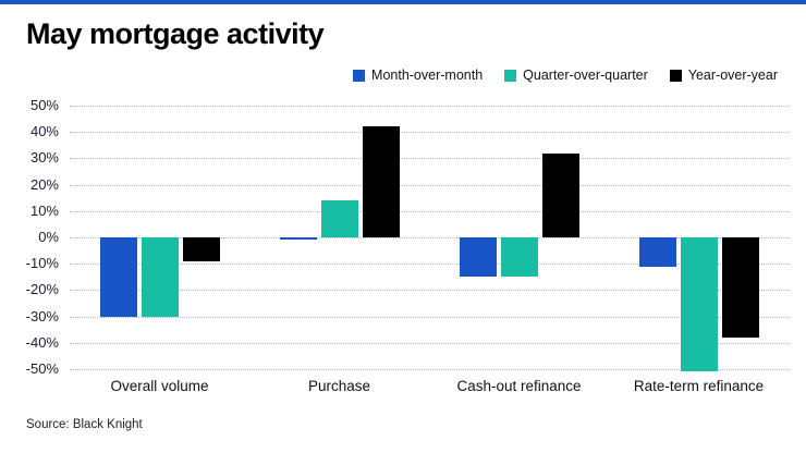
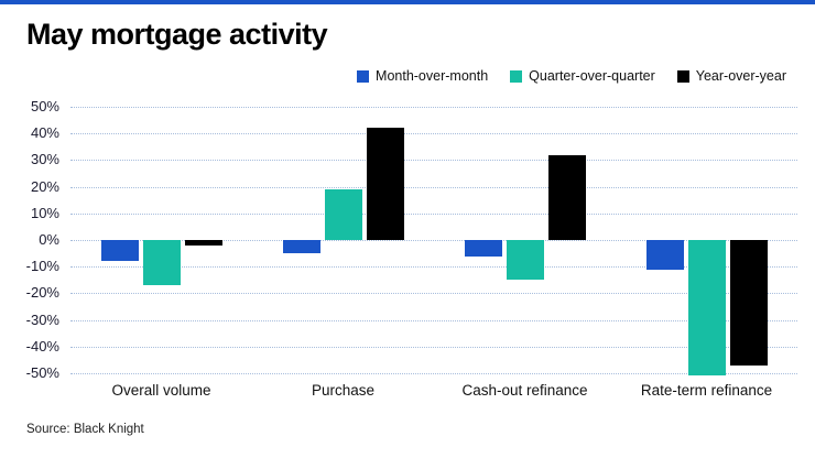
Month-over-month/Overall volume: -30% -> -8%
Quarter-over-quarter/Overall volume: -30% -> -17%
Year-over-year/Overall volume: -9% -> -2%
Month-over-month/Purchase: -1% -> -5%
Quarter-over-quarter/Purchase: 14% -> 19%
Month-over-month/Cash-out refinance: -15% -> -6%
Year-over-year/Rate-term refinance: -38% -> -47%
